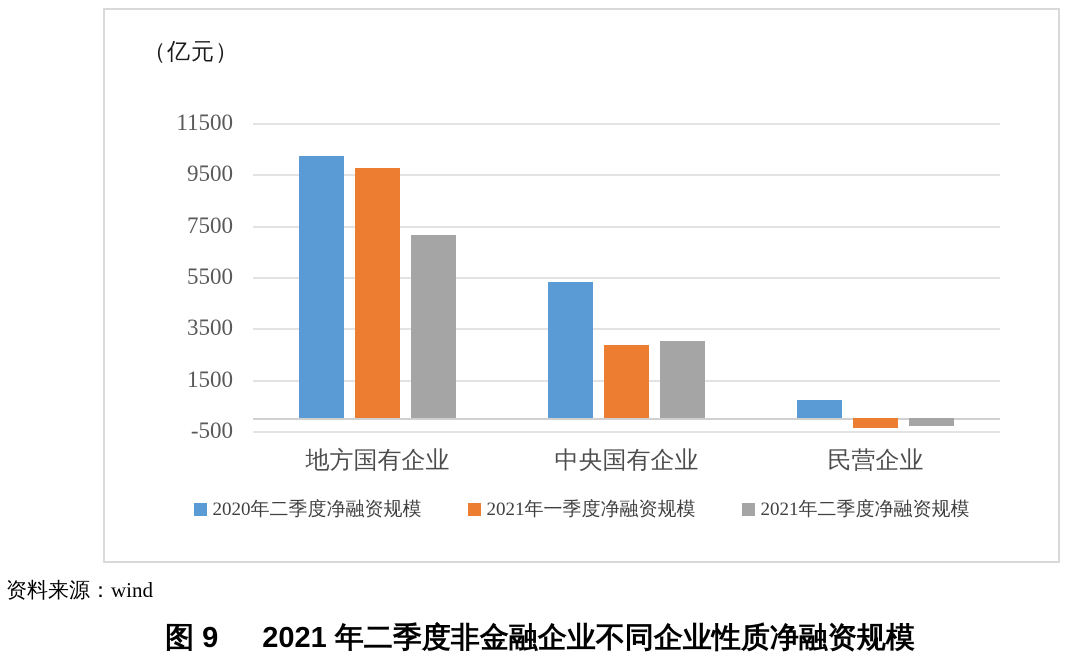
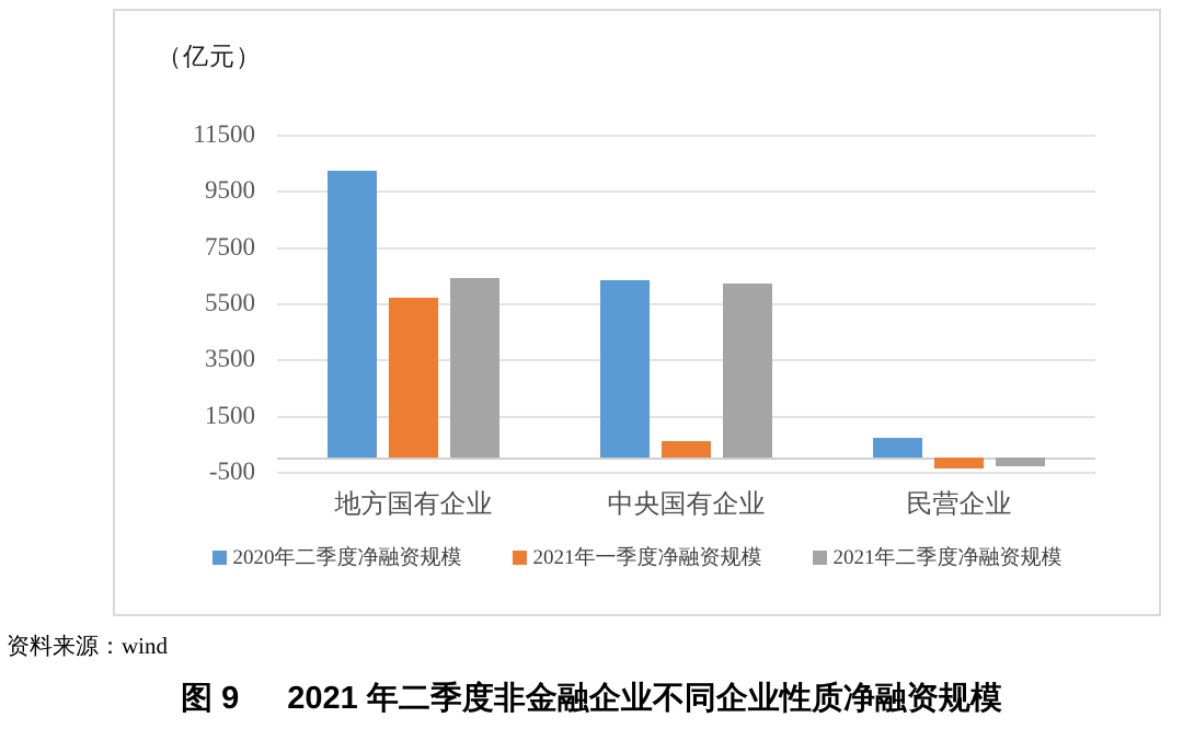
2021年一季度净融资规模/地方国有企业: 9800 -> 5700
2021年二季度净融资规模/地方国有企业: 7200 -> 6400
2020年二季度净融资规模/中央国有企业: 5300 -> 6300
2021年一季度净融资规模/中央国有企业: 2800 -> 600
2021年二季度净融资规模/中央国有企业: 3000 -> 6200
